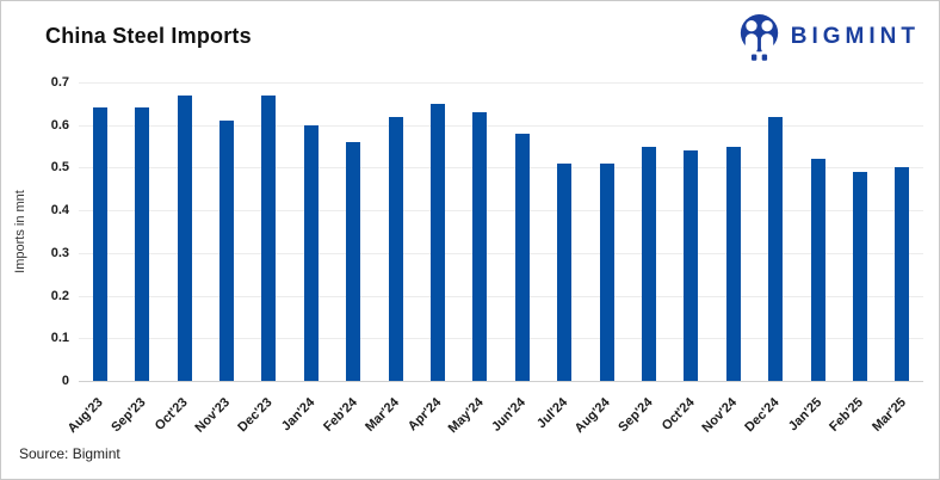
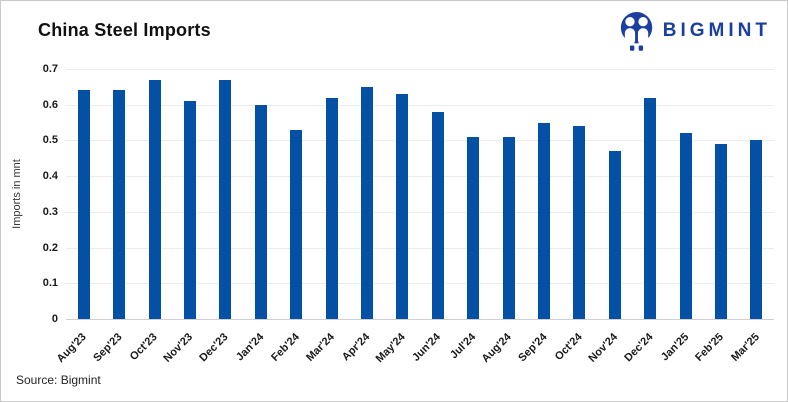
Feb'24: 0.56 -> 0.53
Nov'24: 0.55 -> 0.47
